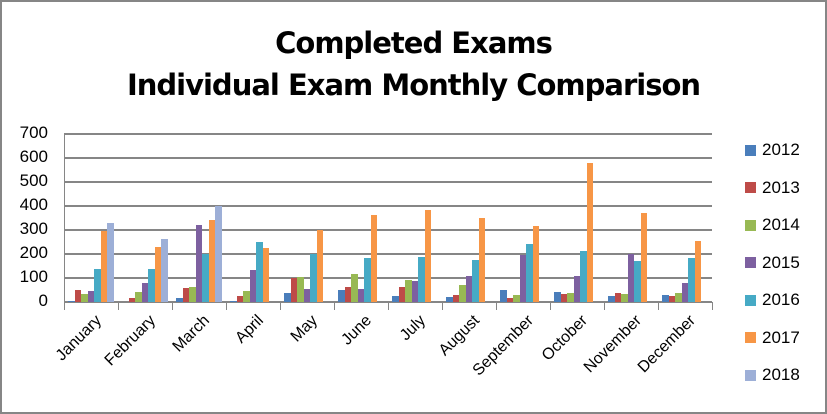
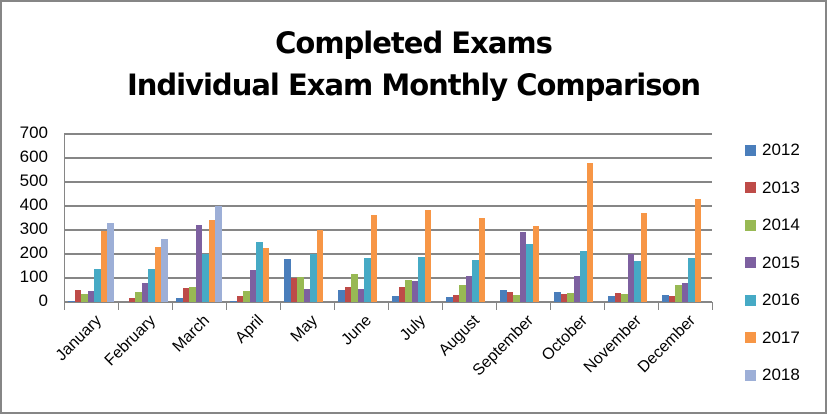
2012/May: 40 -> 180
2013/September: 20 -> 40
2015/September: 200 -> 290
2014/December: 40 -> 70
2017/December: 260 -> 430
